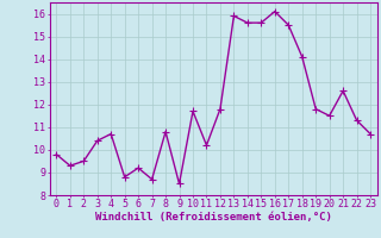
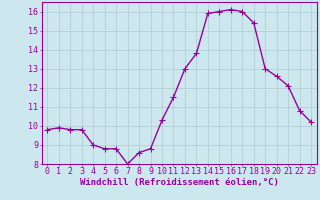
1: 9.3 -> 9.9
2: 9.5 -> 9.8
3: 10.4 -> 9.8
4: 10.7 -> 9.0
6: 9.2 -> 8.8
7: 8.7 -> 8.0
8: 10.8 -> 8.6
9: 8.5 -> 8.8
10: 11.7 -> 10.3
11: 10.2 -> 11.5
12: 11.8 -> 13.0
13: 15.9 -> 13.8
14: 15.6 -> 15.9
15: 15.6 -> 16.0
17: 15.5 -> 16.0
18: 14.1 -> 15.4
19: 11.8 -> 13.0
20: 11.5 -> 12.6
21: 12.6 -> 12.1
22: 11.3 -> 10.8
23: 10.7 -> 10.2
